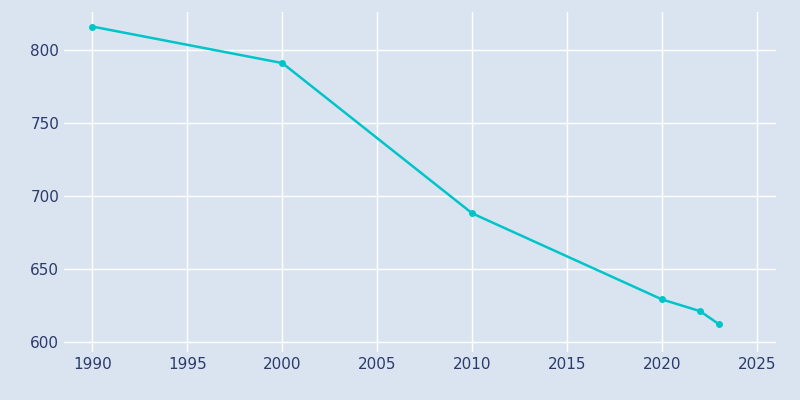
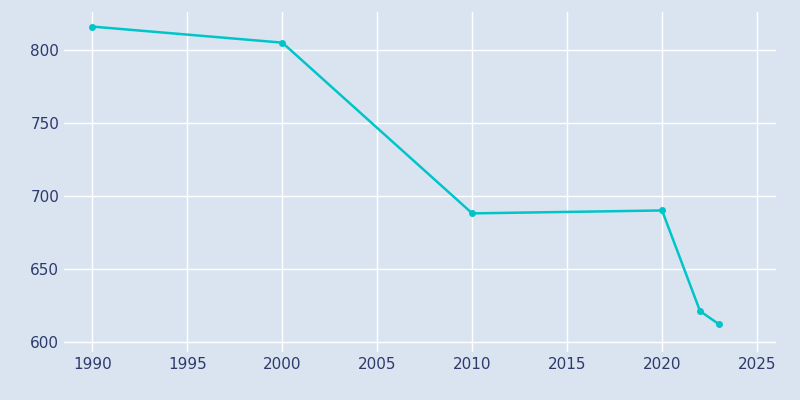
2000: 791 -> 805
2020: 629 -> 690
